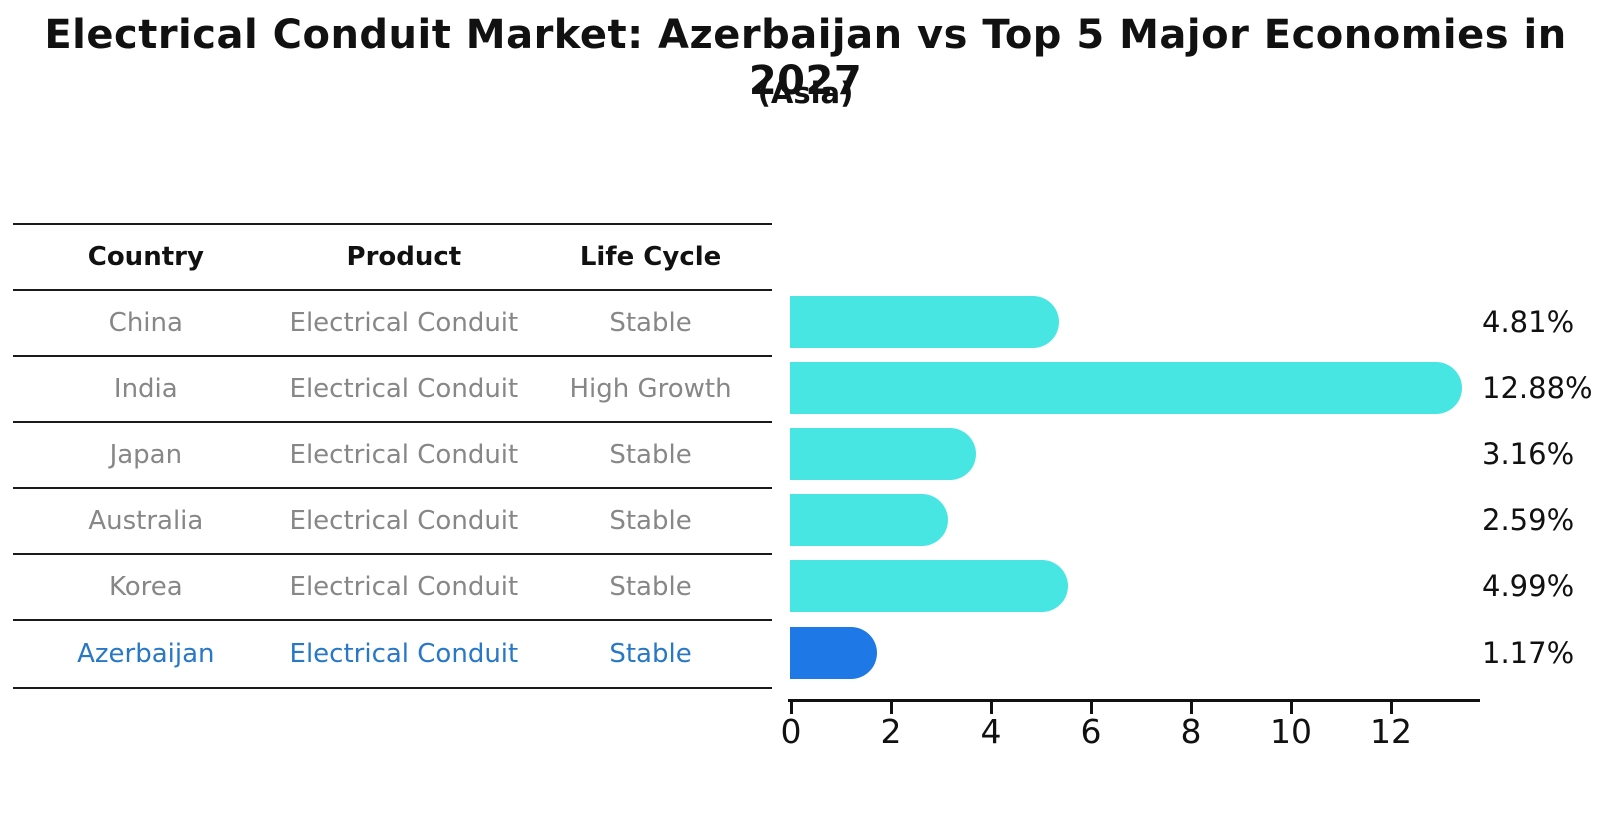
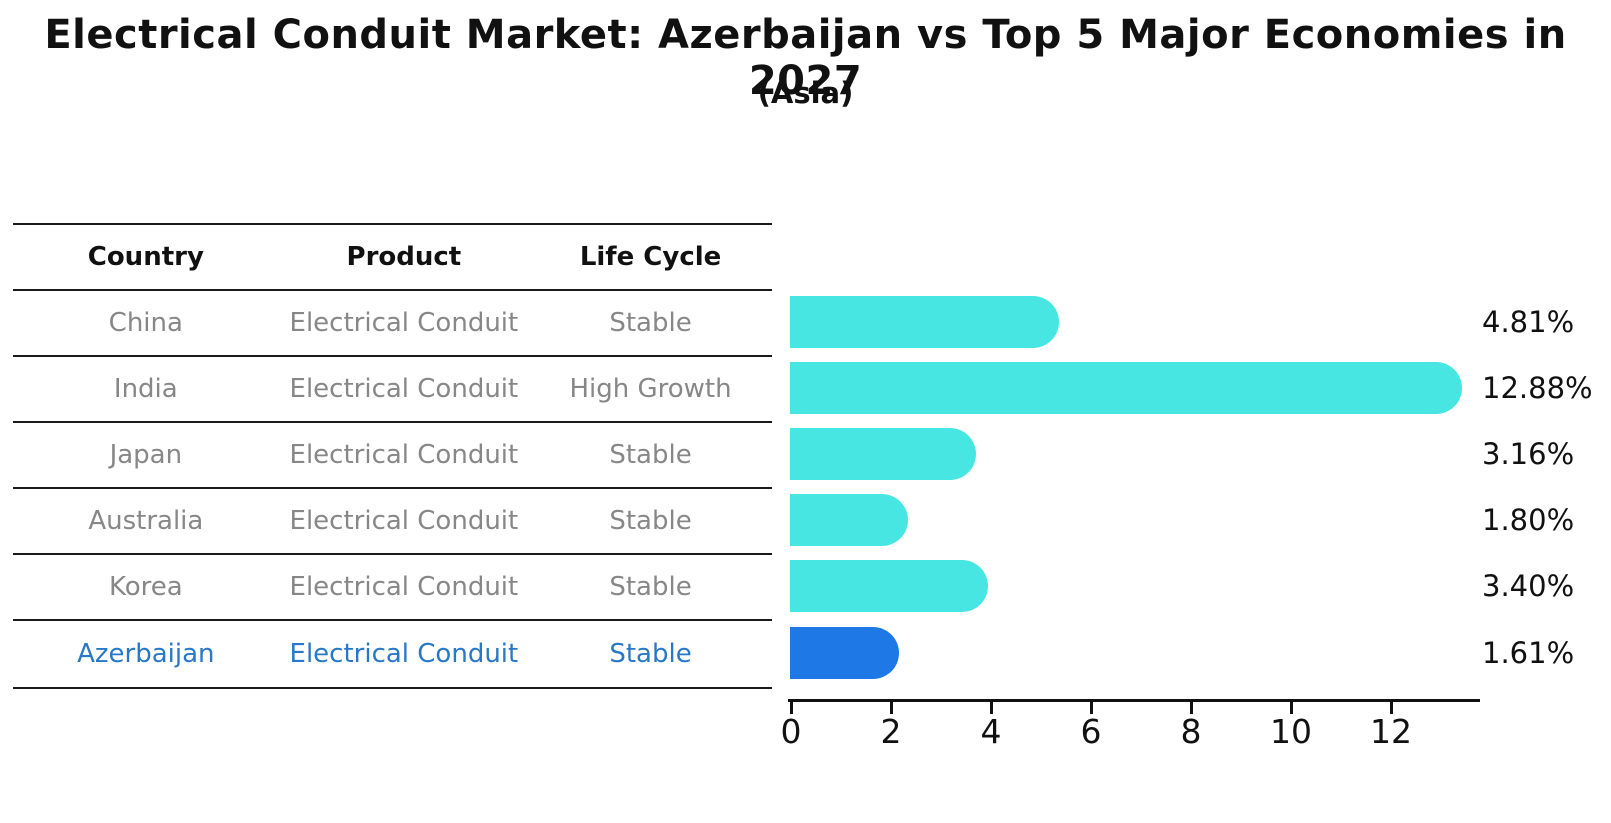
Australia: 2.59% -> 1.80%
Korea: 4.99% -> 3.40%
Azerbaijan: 1.17% -> 1.61%
